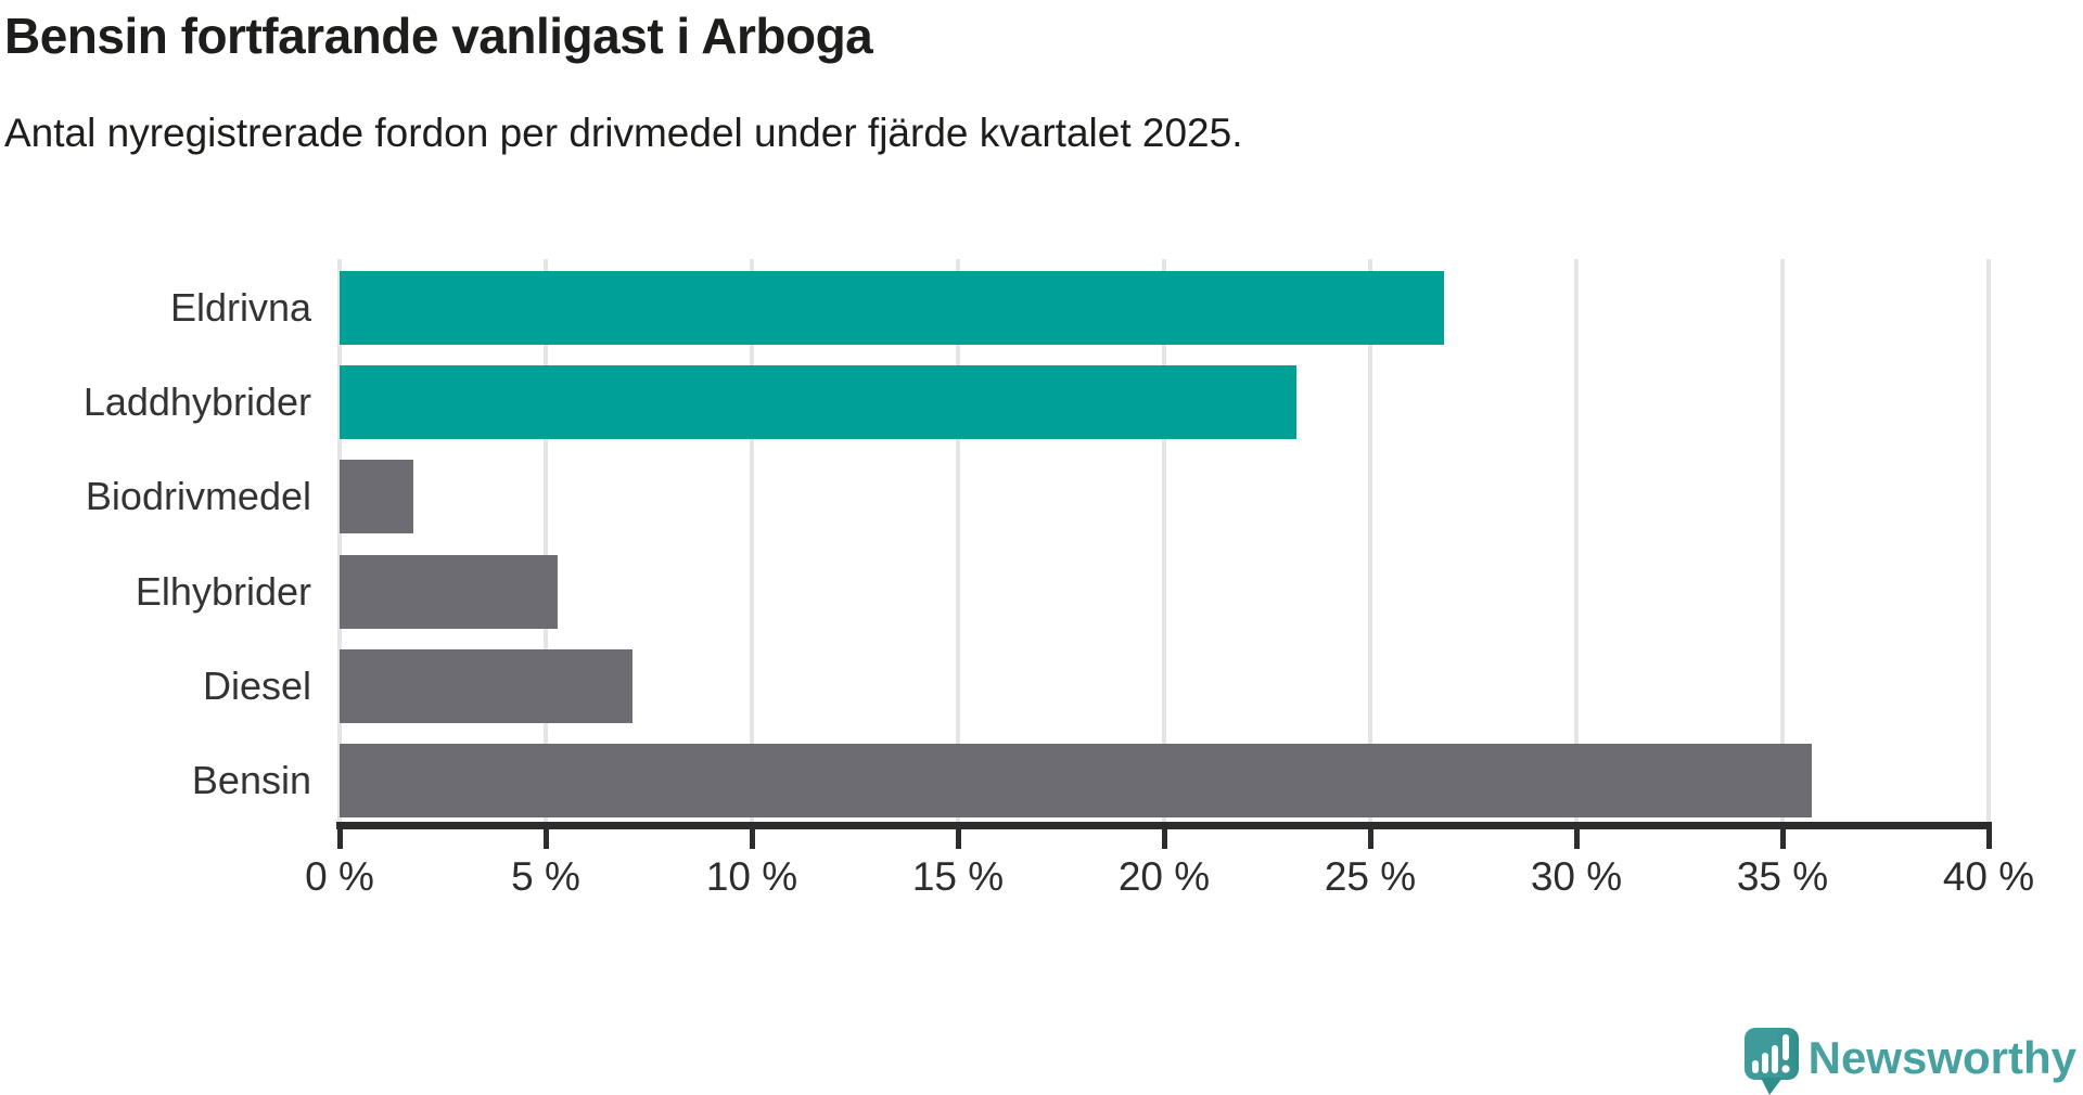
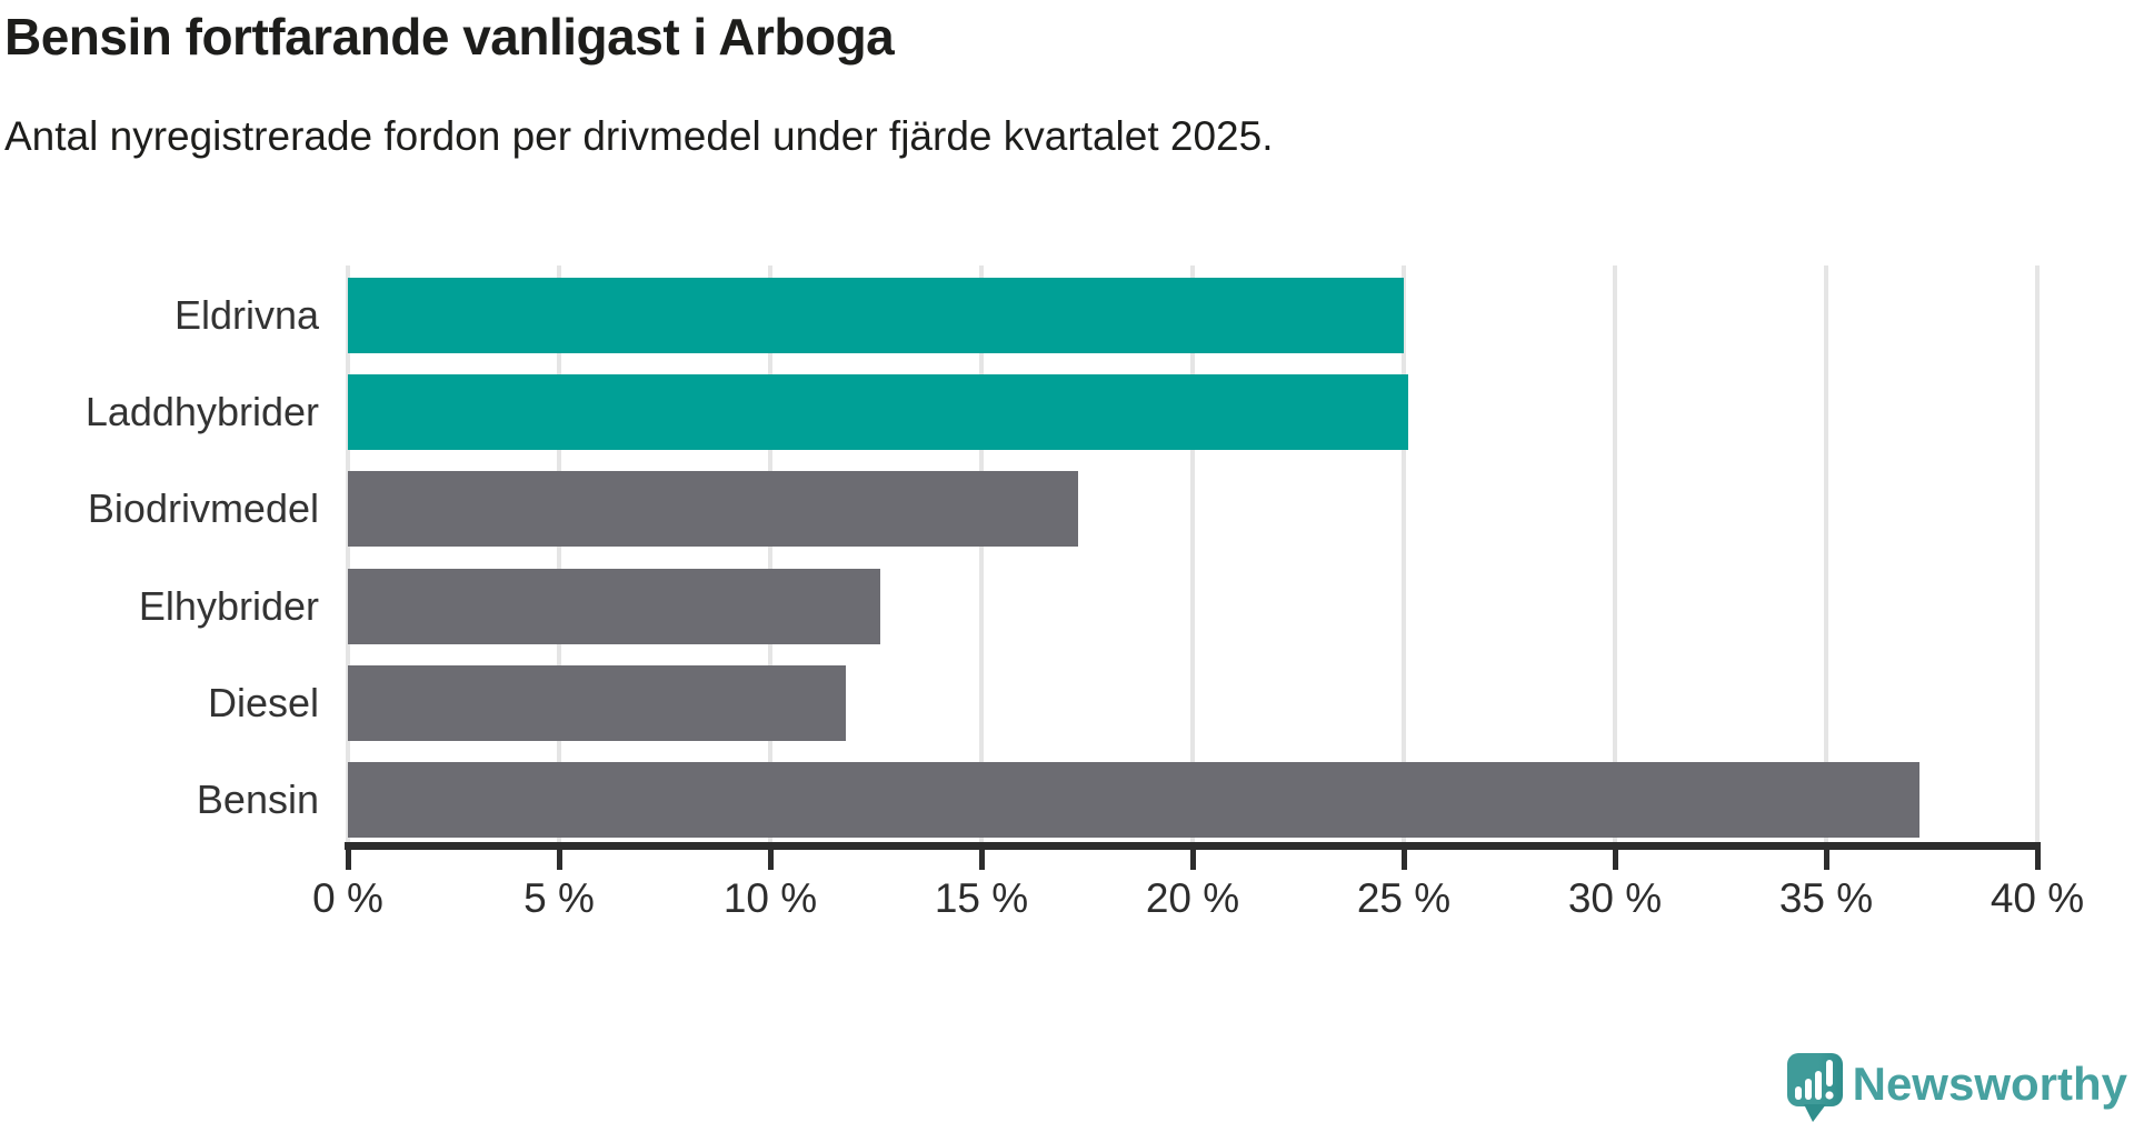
Eldrivna: 26.8% -> 25.0%
Laddhybrider: 23.2% -> 25.1%
Biodrivmedel: 1.8% -> 17.3%
Elhybrider: 5.3% -> 12.6%
Diesel: 7.1% -> 11.8%
Bensin: 35.7% -> 37.2%
